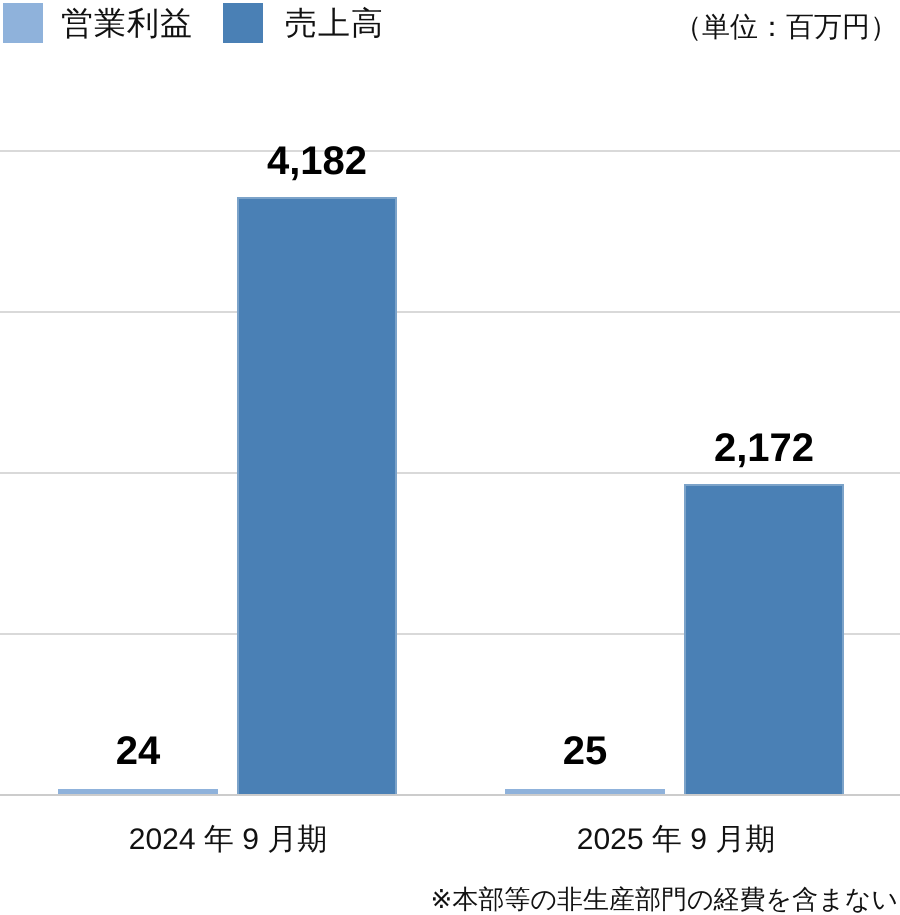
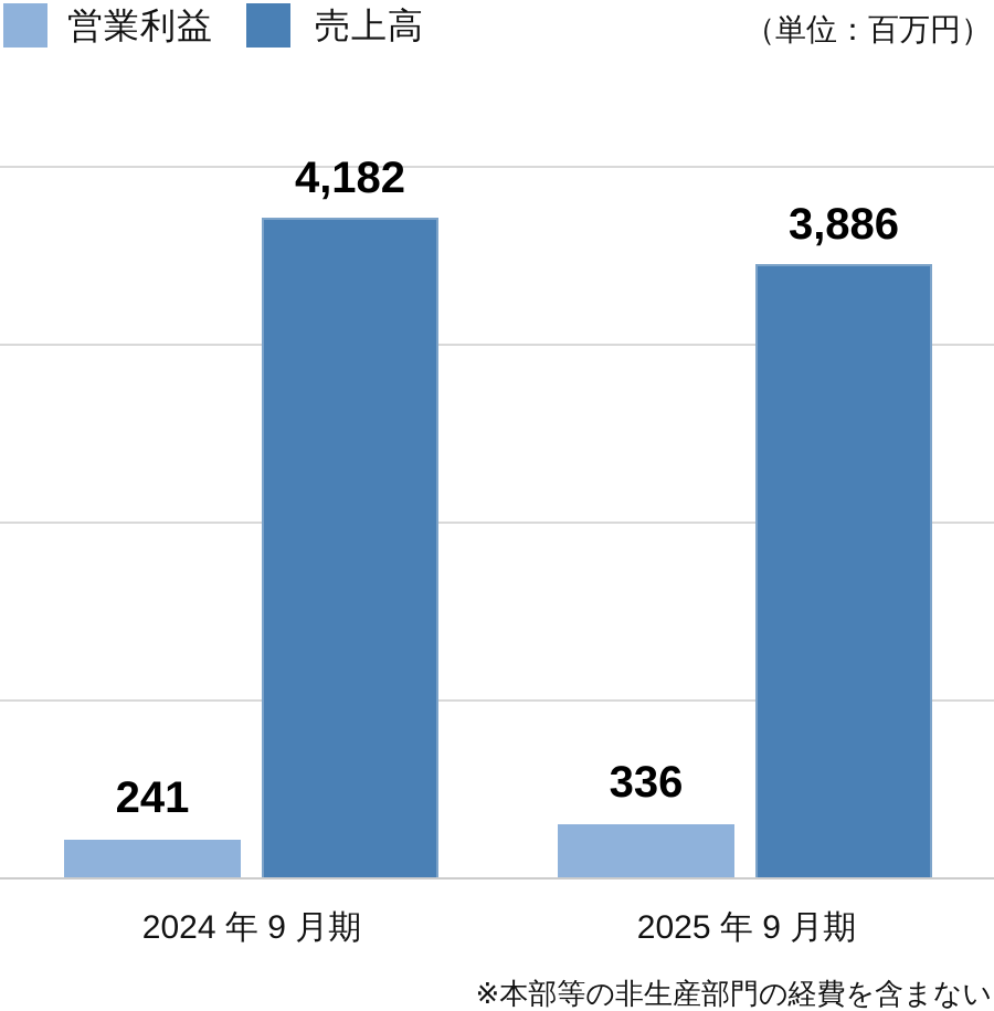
営業利益/2024 年 9 月期: 24 -> 241
営業利益/2025 年 9 月期: 25 -> 336
売上高/2025 年 9 月期: 2,172 -> 3,886
